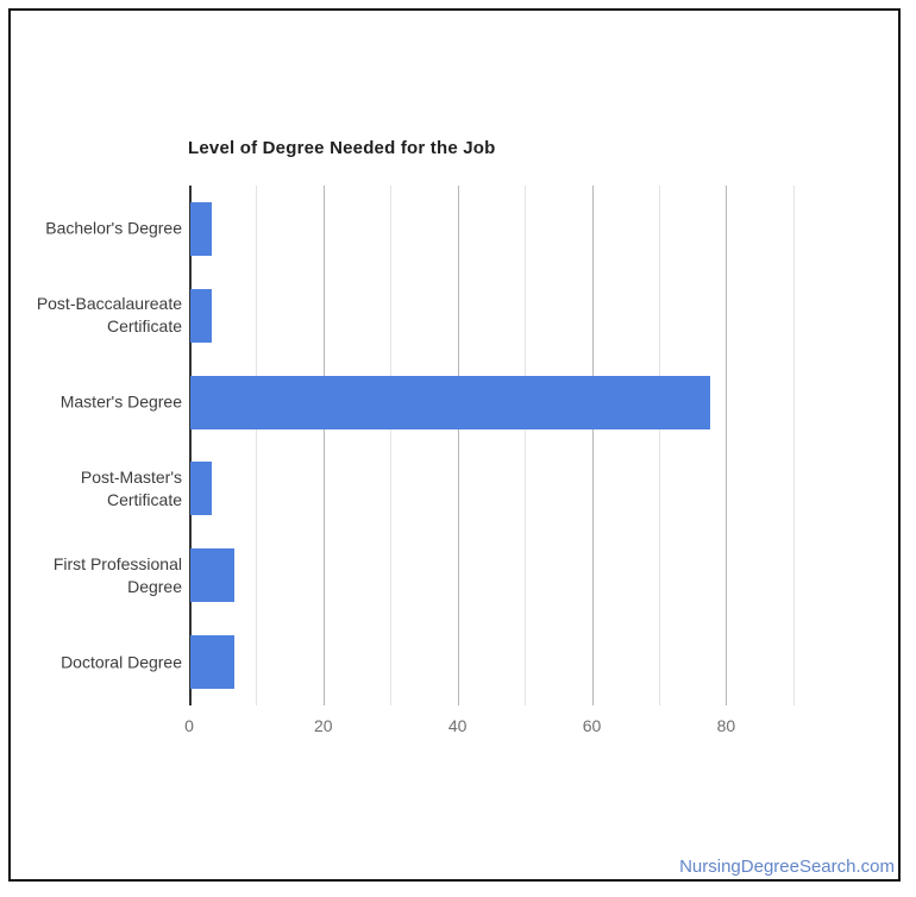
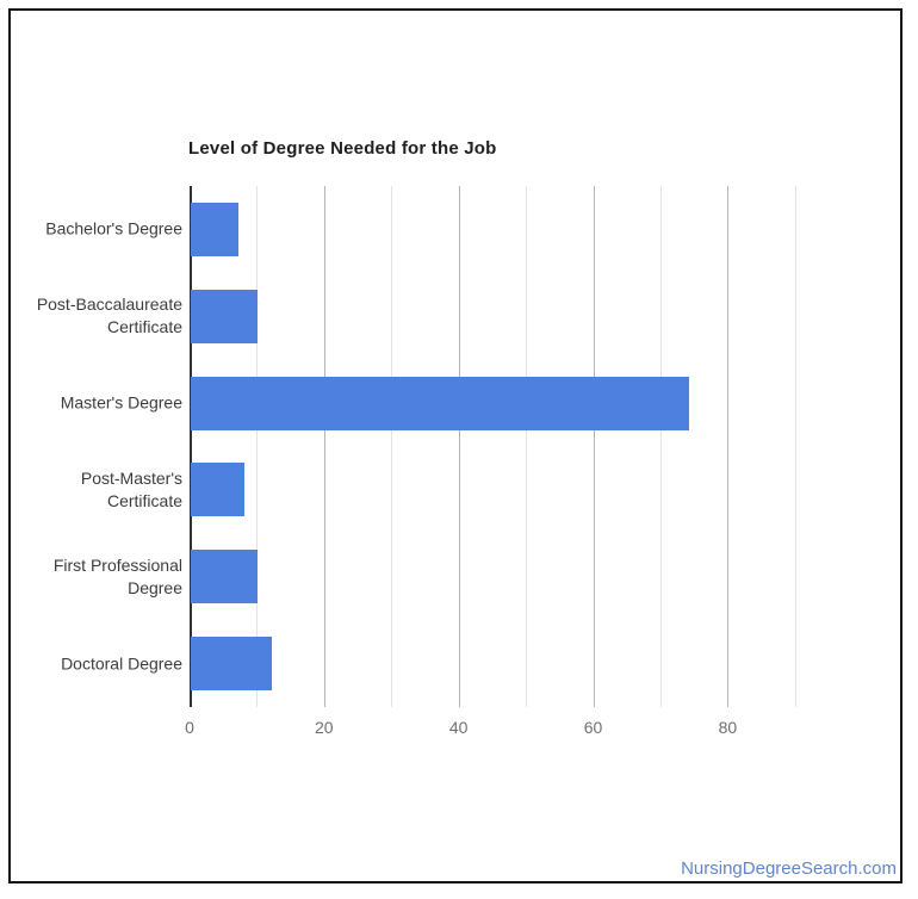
Bachelor's Degree: 3 -> 7
Post-Baccalaureate Certificate: 3 -> 10
Master's Degree: 77 -> 74
Post-Master's Certificate: 3 -> 8
First Professional Degree: 7 -> 10
Doctoral Degree: 7 -> 12
